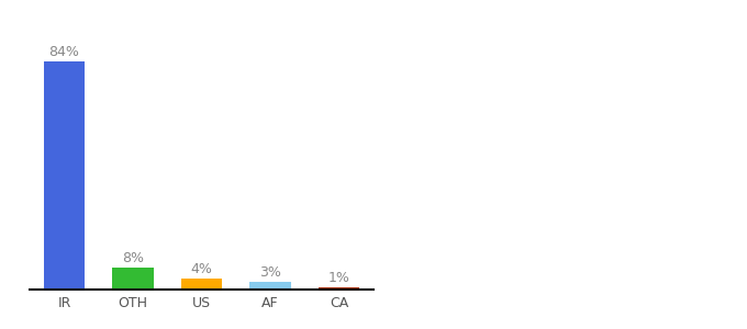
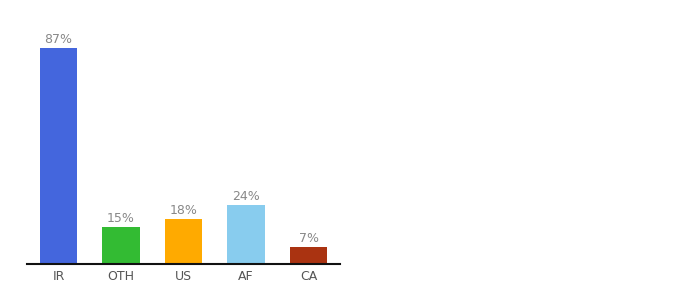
IR: 84% -> 87%
OTH: 8% -> 15%
US: 4% -> 18%
AF: 3% -> 24%
CA: 1% -> 7%
